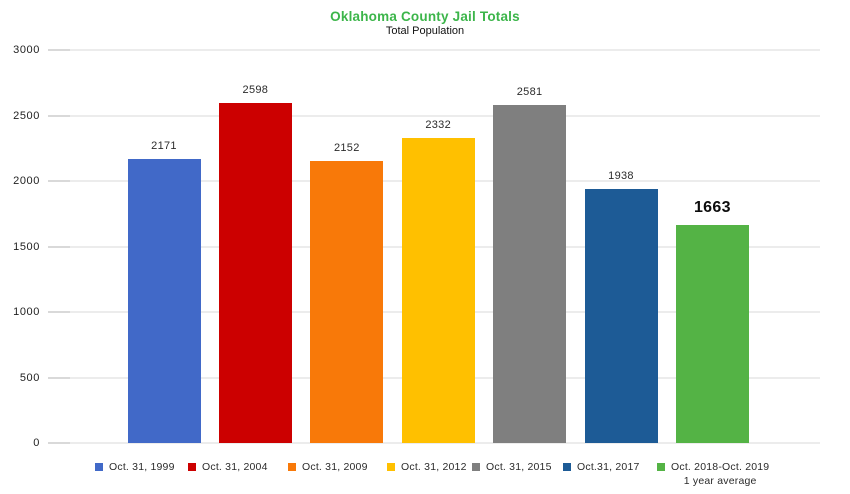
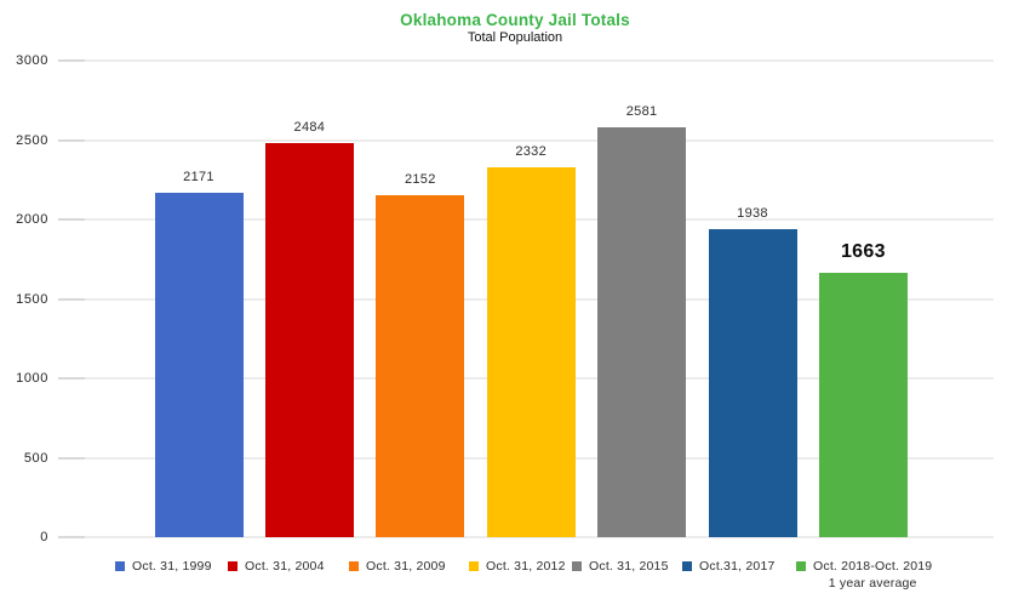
Oct. 31, 2004: 2598 -> 2484
